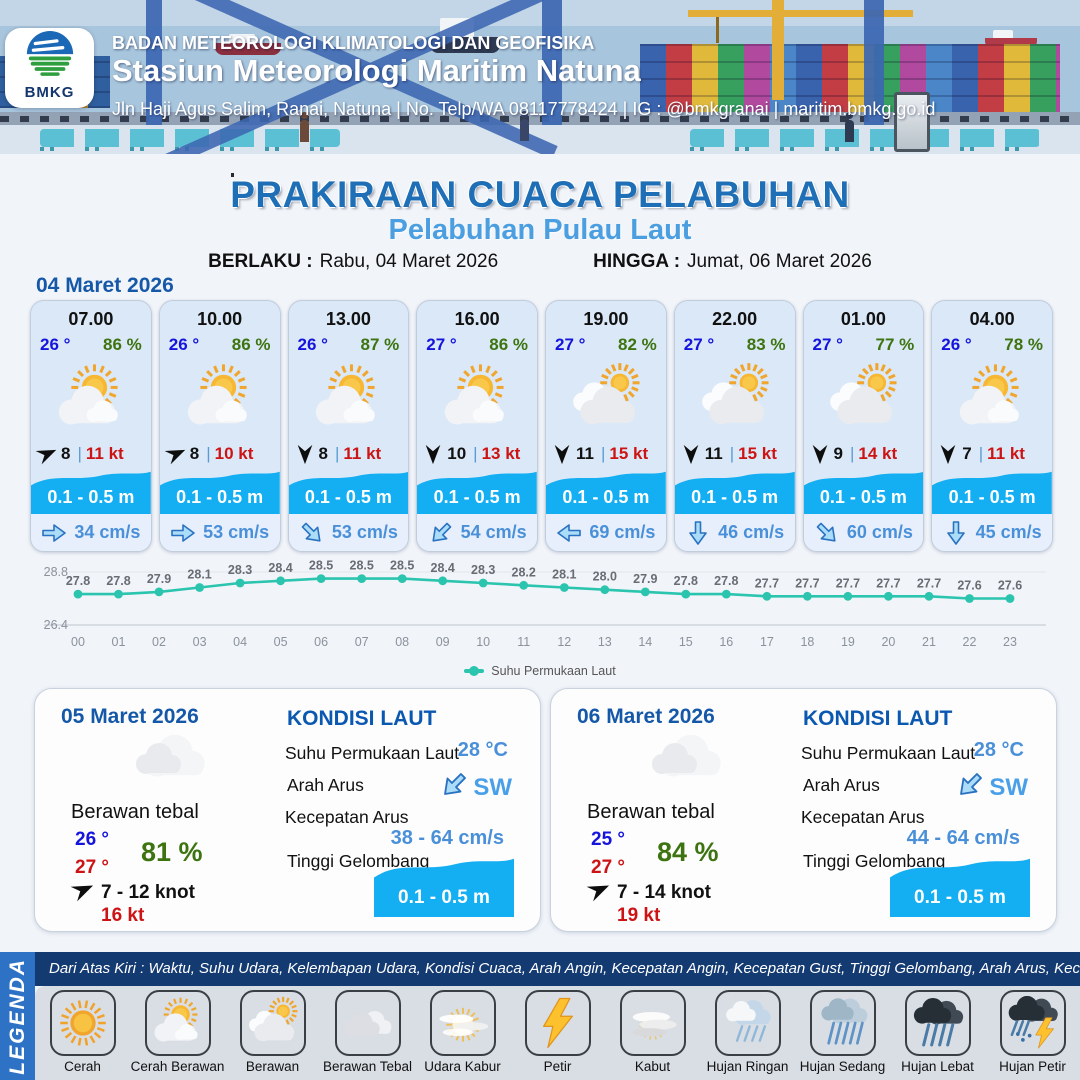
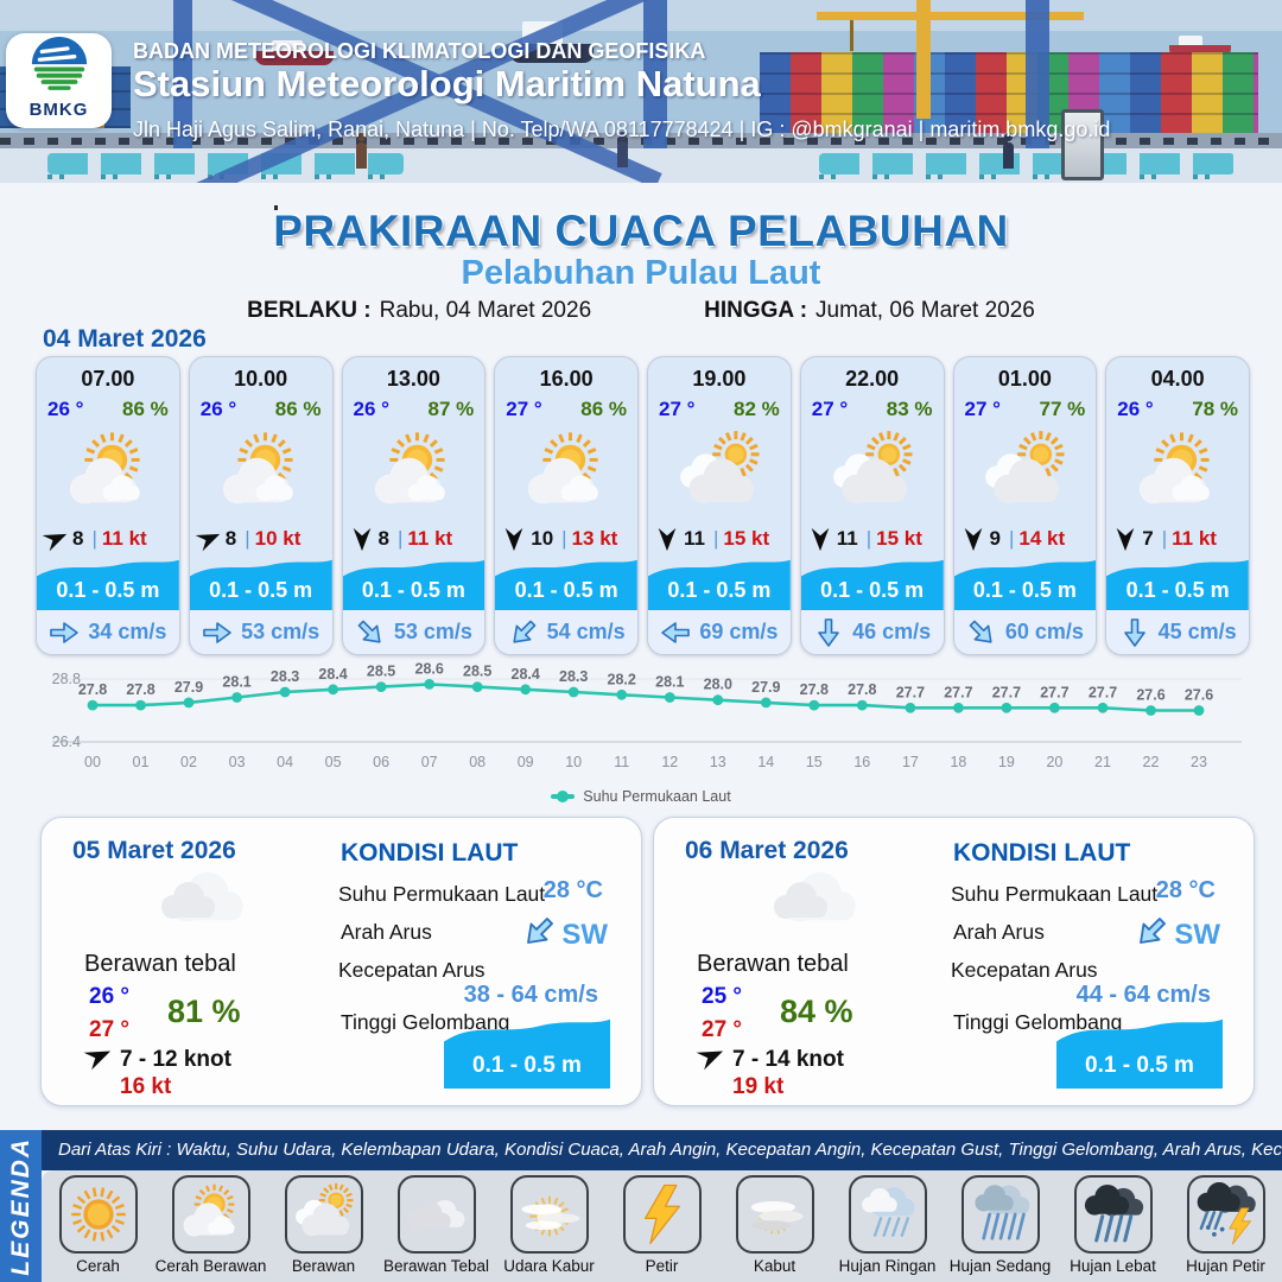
07: 28.5 -> 28.6
